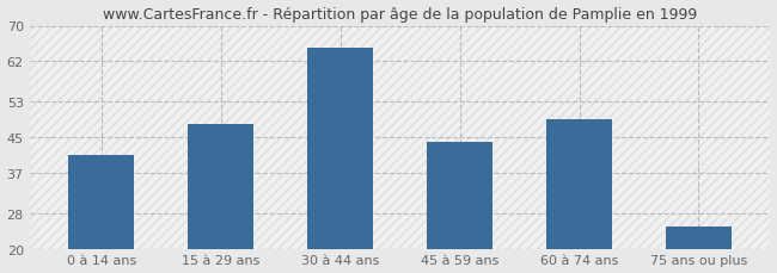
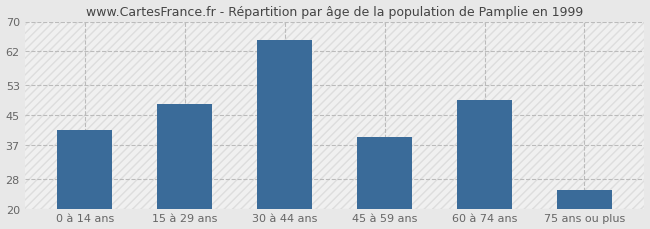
45 à 59 ans: 44 -> 39
